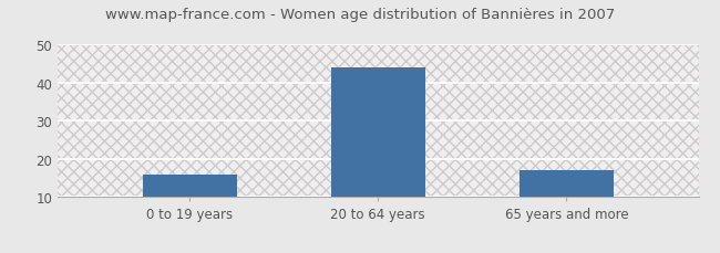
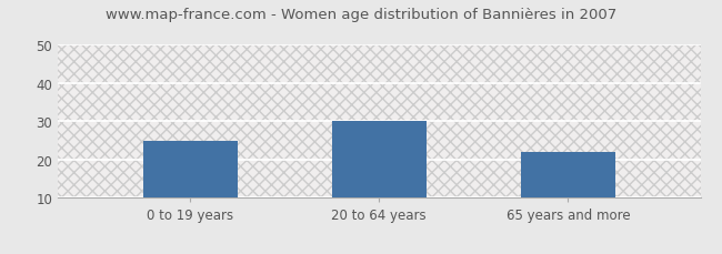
0 to 19 years: 16 -> 25
20 to 64 years: 44 -> 30
65 years and more: 17 -> 22
